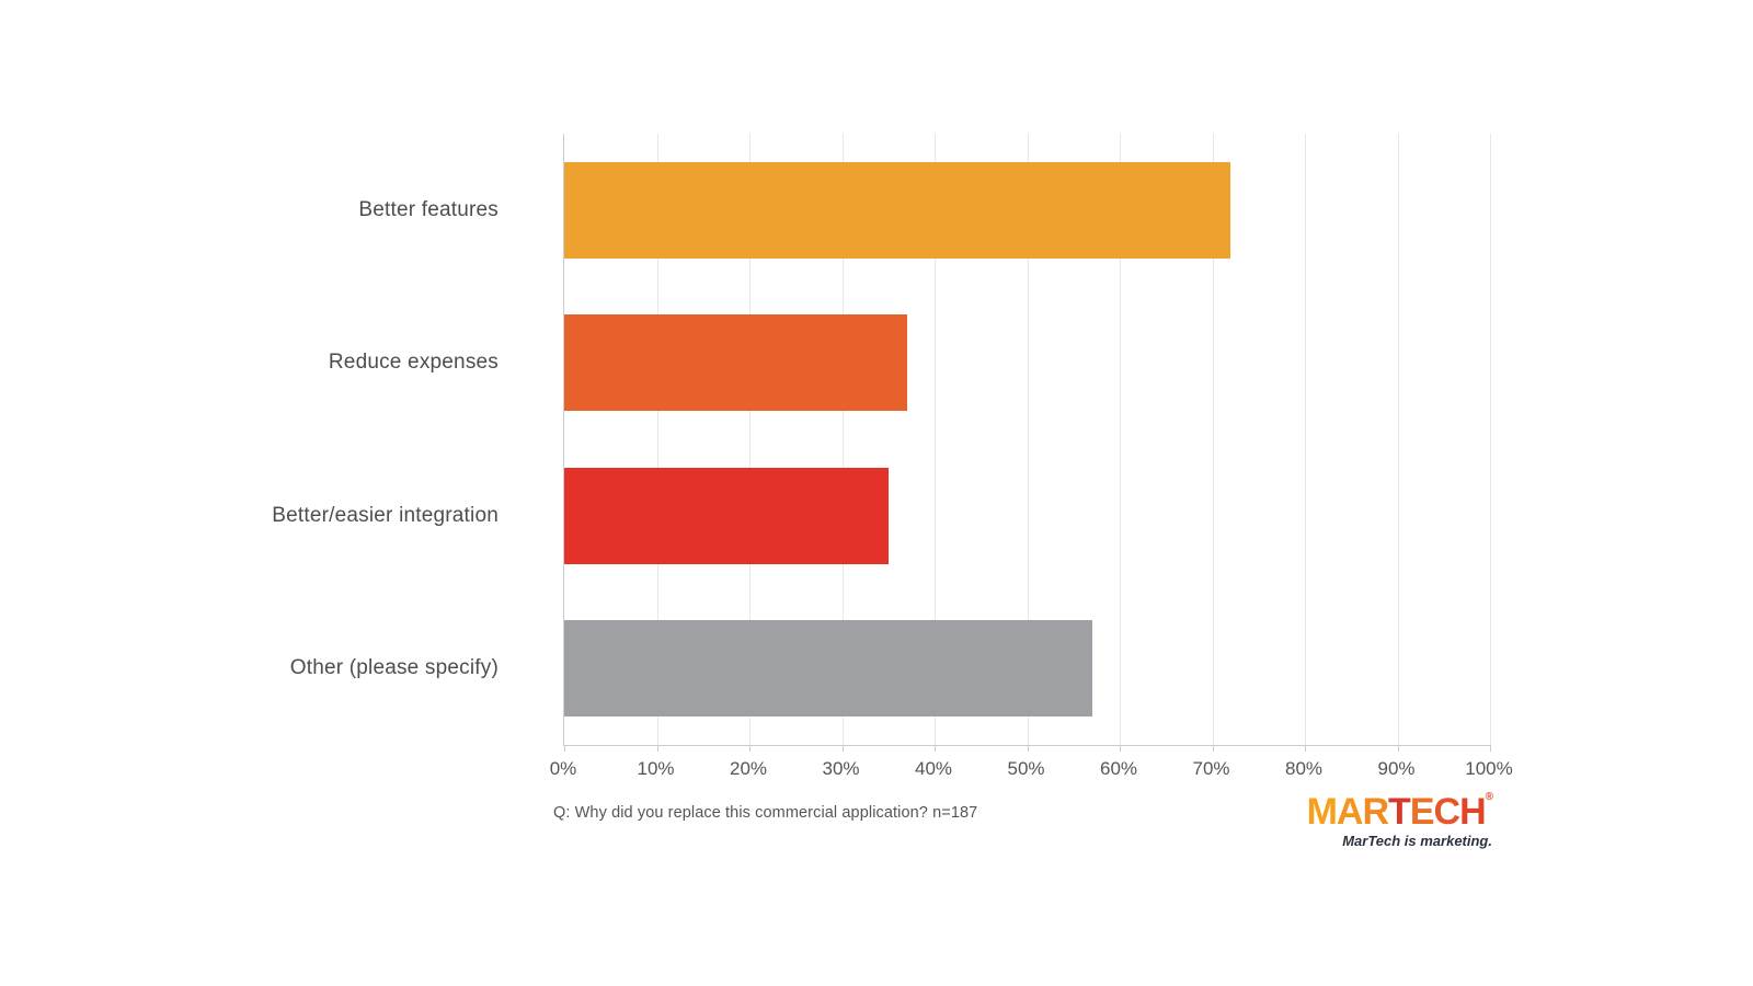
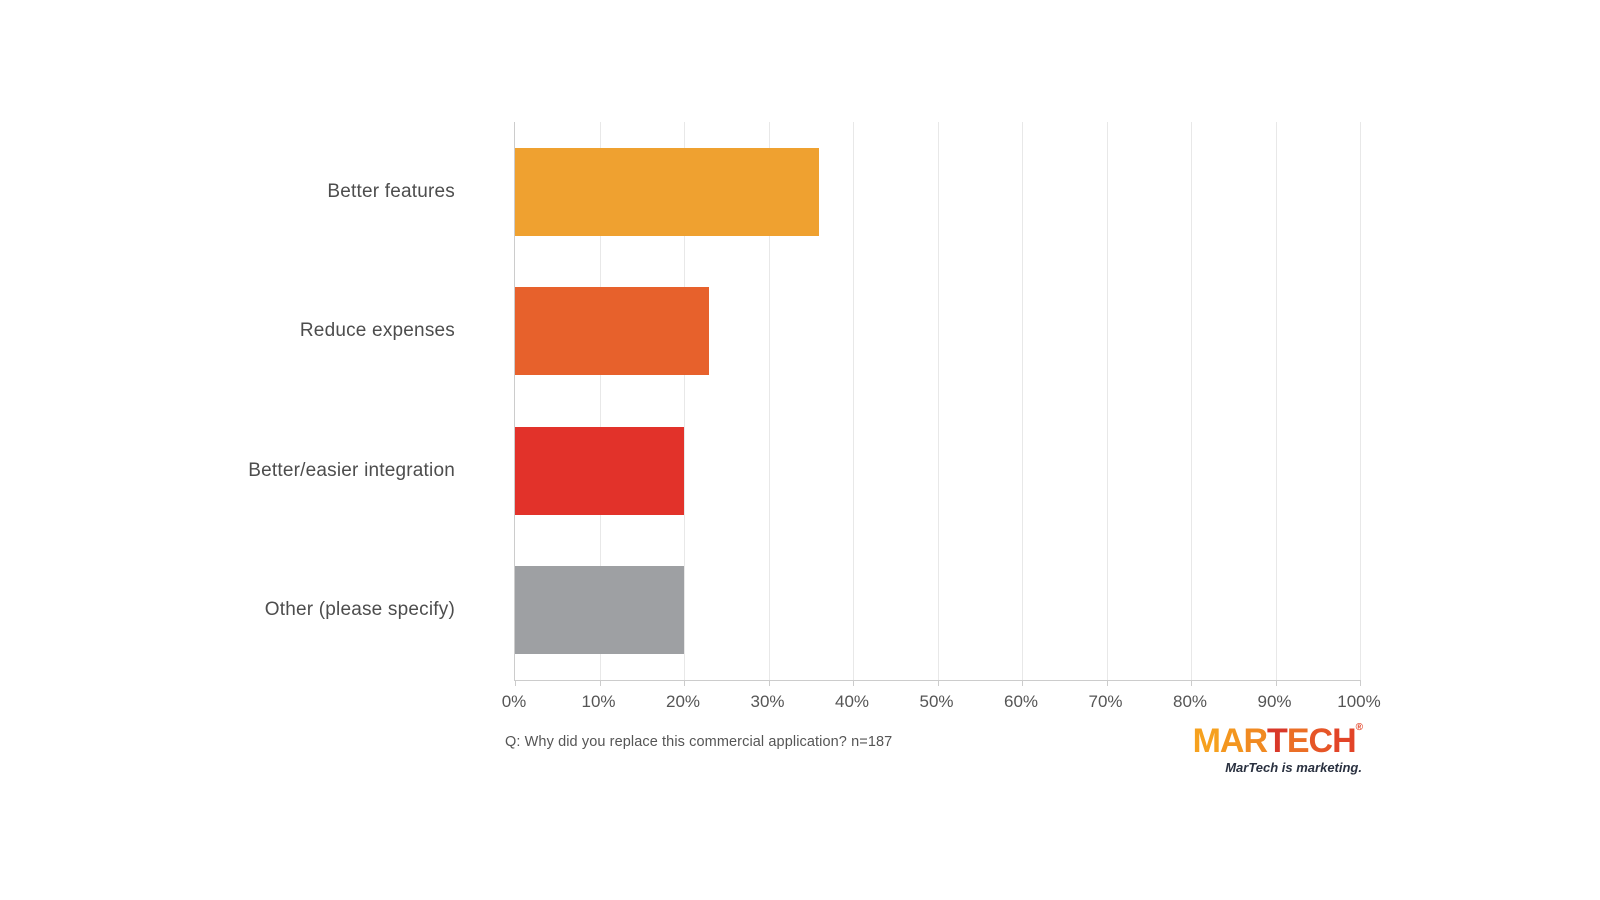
Better features: 72% -> 36%
Reduce expenses: 37% -> 23%
Better/easier integration: 35% -> 20%
Other (please specify): 57% -> 20%
